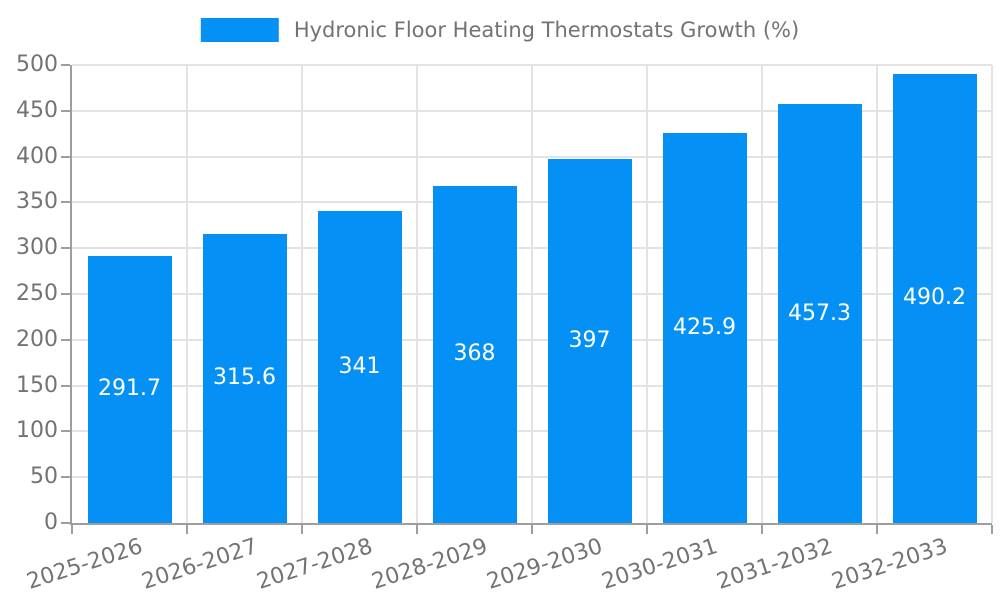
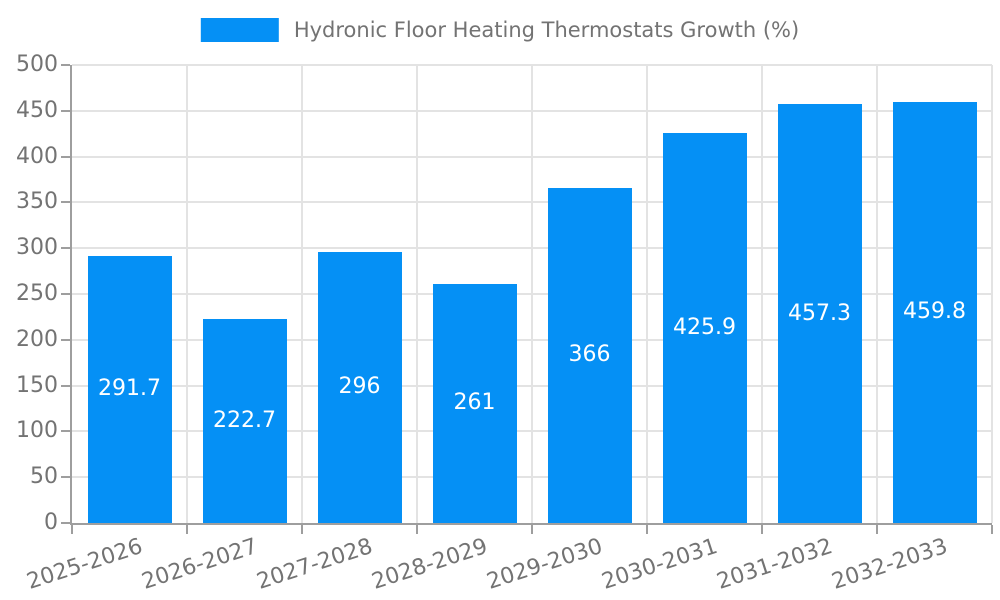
2026-2027: 315.6 -> 222.7
2027-2028: 341 -> 296
2028-2029: 368 -> 261
2029-2030: 397 -> 366
2032-2033: 490.2 -> 459.8
